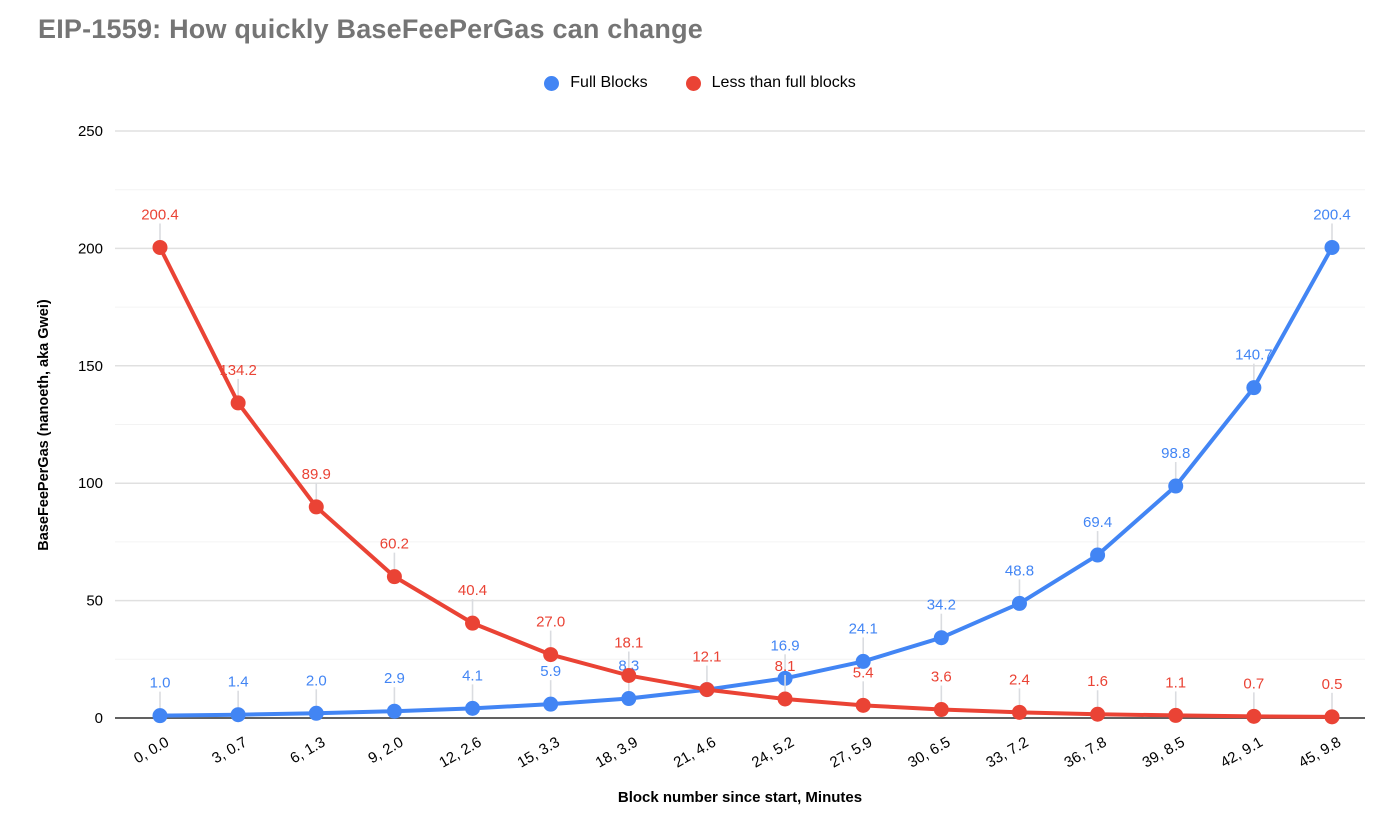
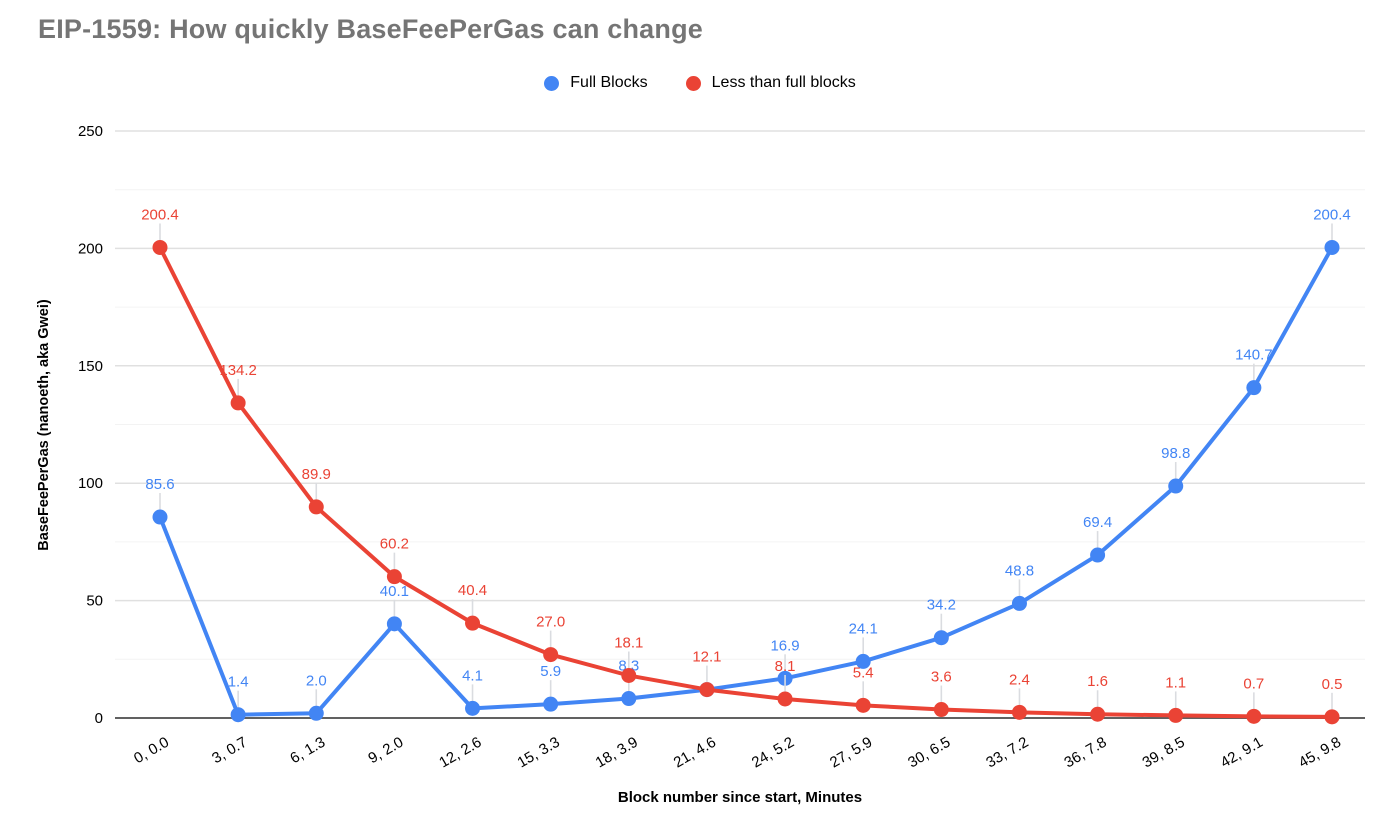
Full Blocks/0, 0.0: 1.0 -> 85.6
Full Blocks/9, 2.0: 2.9 -> 40.1
